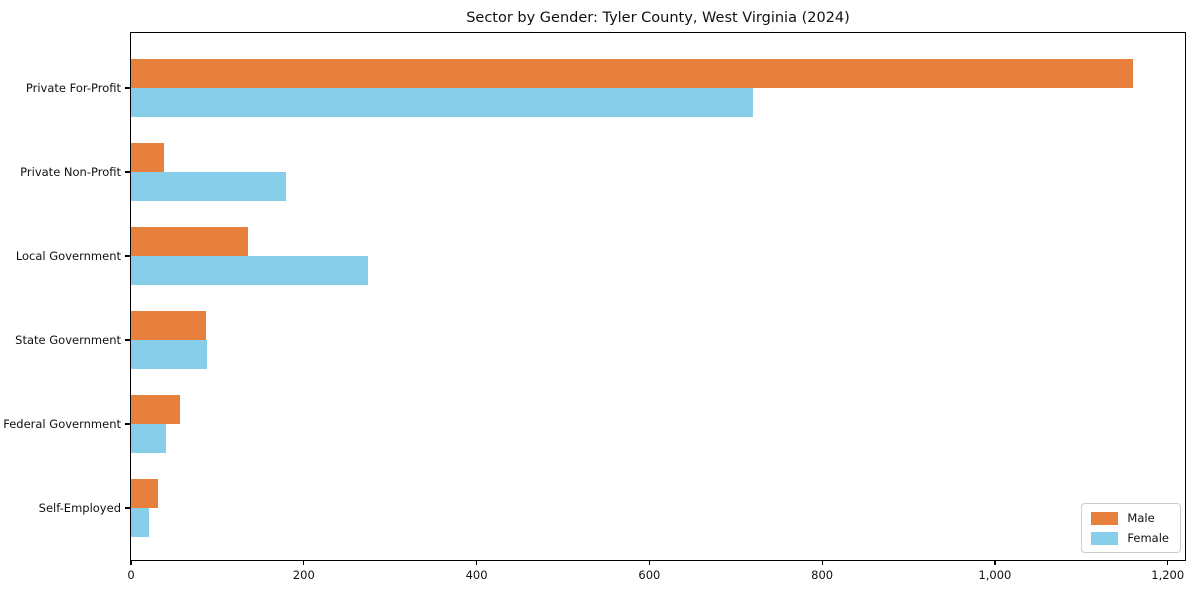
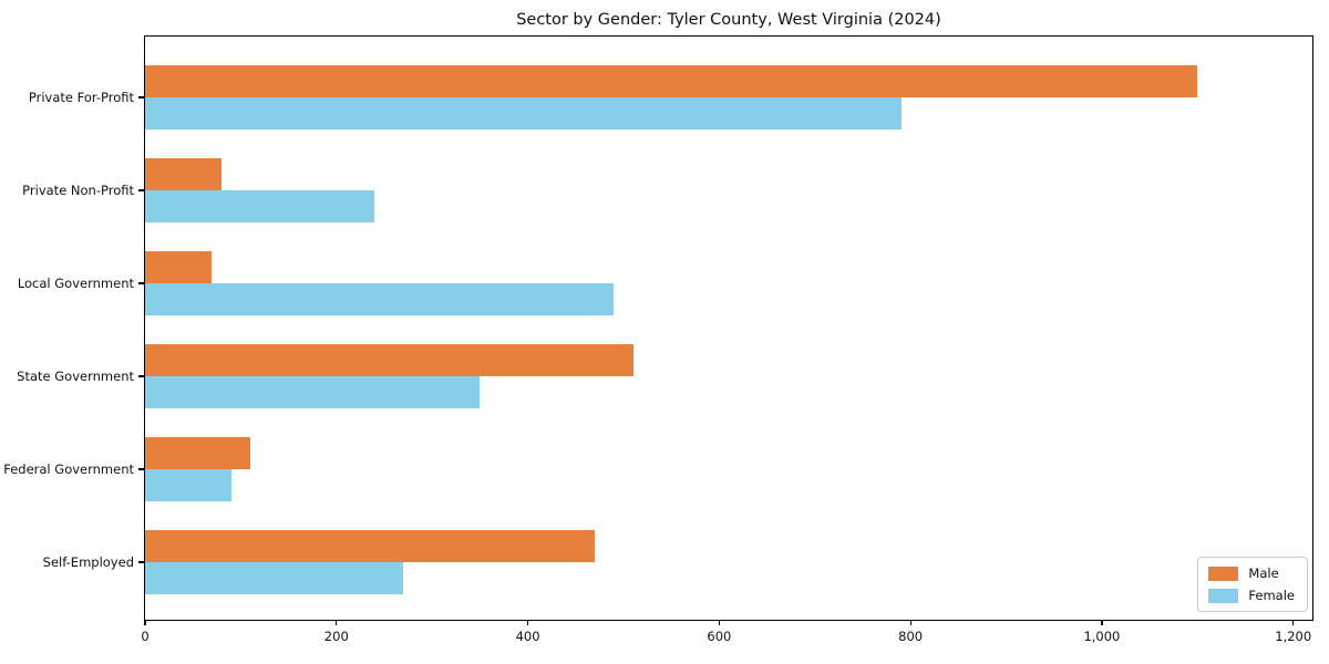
Male/Private For-Profit: 1160 -> 1100
Female/Private For-Profit: 720 -> 790
Male/Private Non-Profit: 40 -> 80
Female/Private Non-Profit: 180 -> 240
Male/Local Government: 140 -> 70
Female/Local Government: 270 -> 490
Male/State Government: 90 -> 510
Female/State Government: 90 -> 350
Male/Federal Government: 60 -> 110
Female/Federal Government: 40 -> 90
Male/Self-Employed: 30 -> 470
Female/Self-Employed: 20 -> 270
